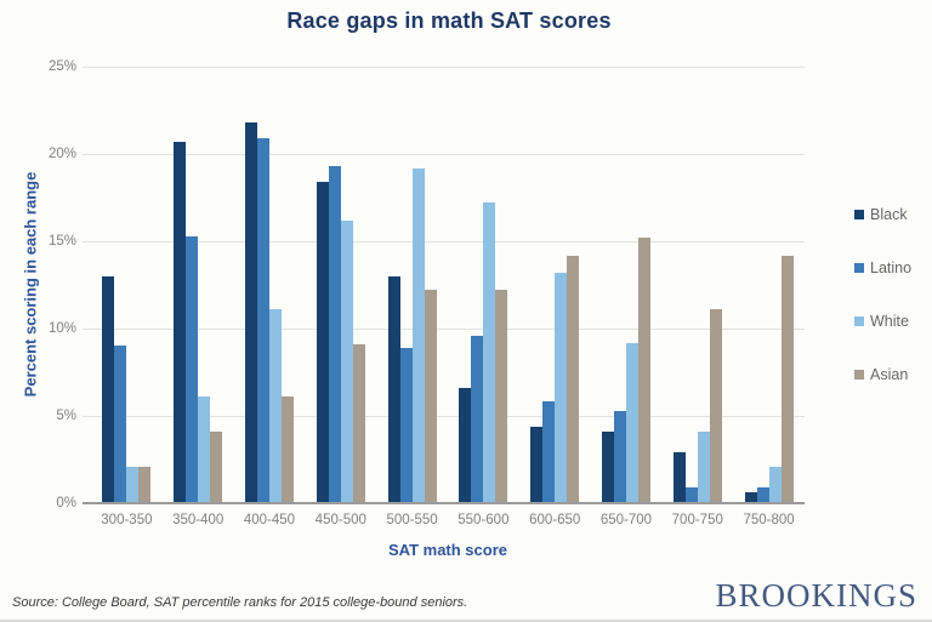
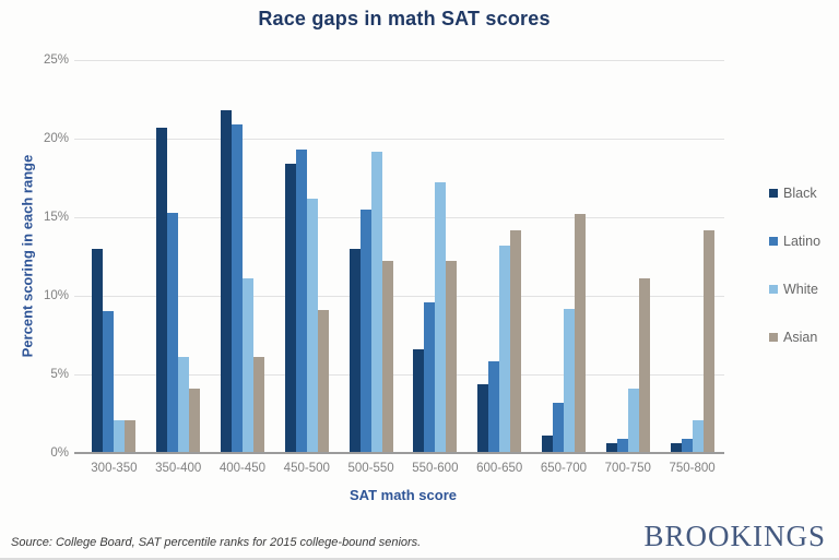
Latino/500-550: 8.9% -> 15.5%
Black/650-700: 4.1% -> 1.1%
Latino/650-700: 5.3% -> 3.2%
Black/700-750: 2.9% -> 0.6%
